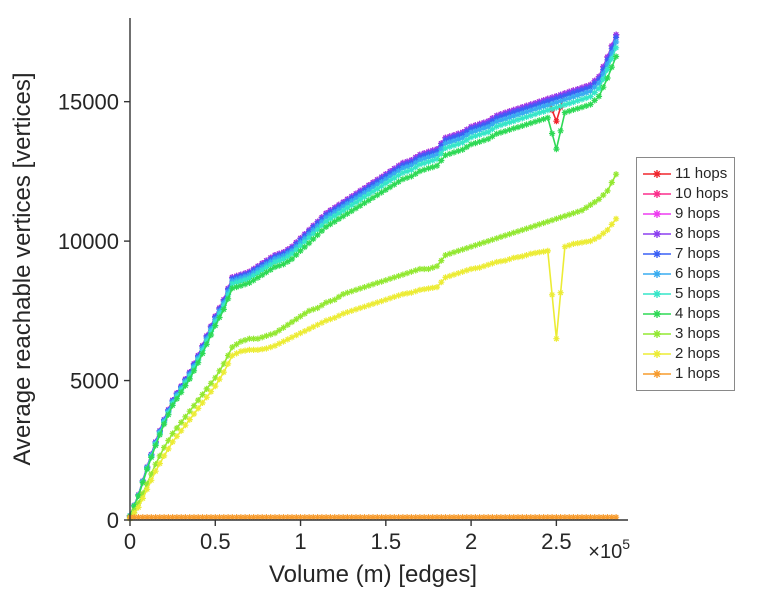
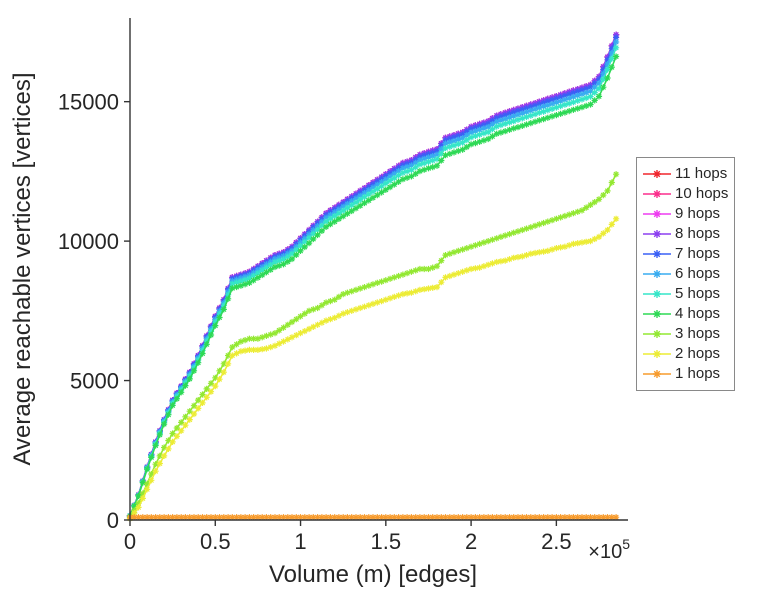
11 hops/2.5: 14300 -> 15200
4 hops/2.5: 13300 -> 14500
2 hops/2.5: 6500 -> 9800
